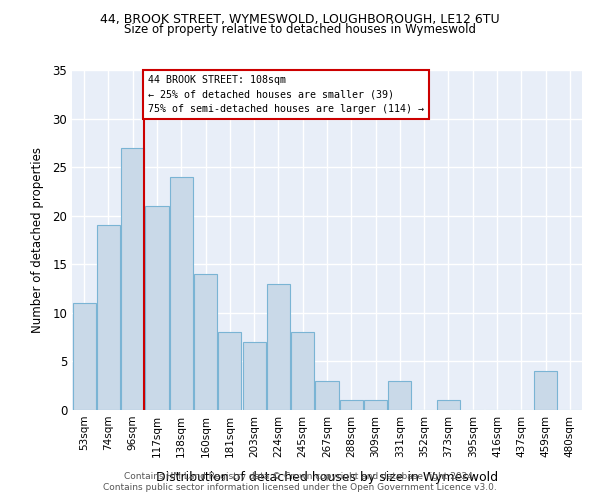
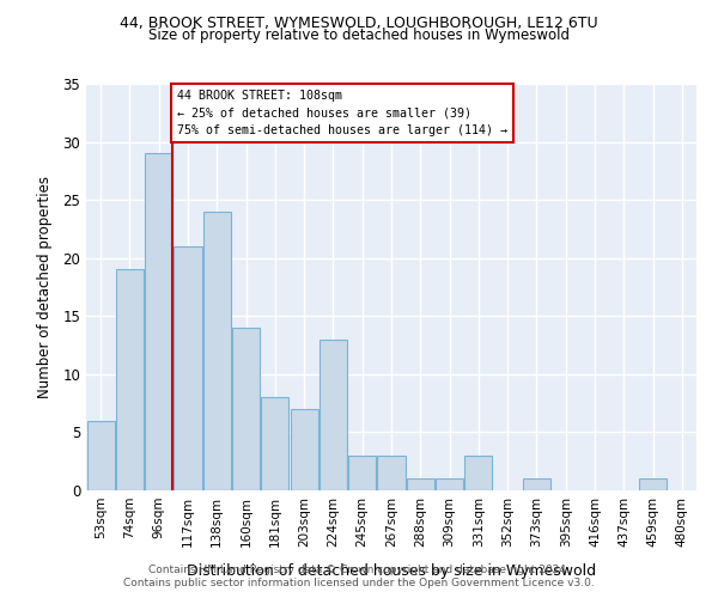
53sqm: 11 -> 6
96sqm: 27 -> 29
245sqm: 8 -> 3
459sqm: 4 -> 1
